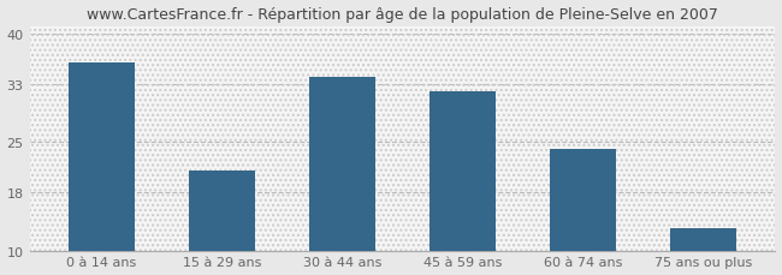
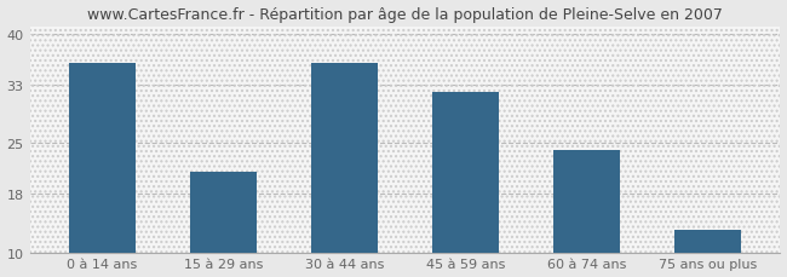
30 à 44 ans: 34 -> 36
